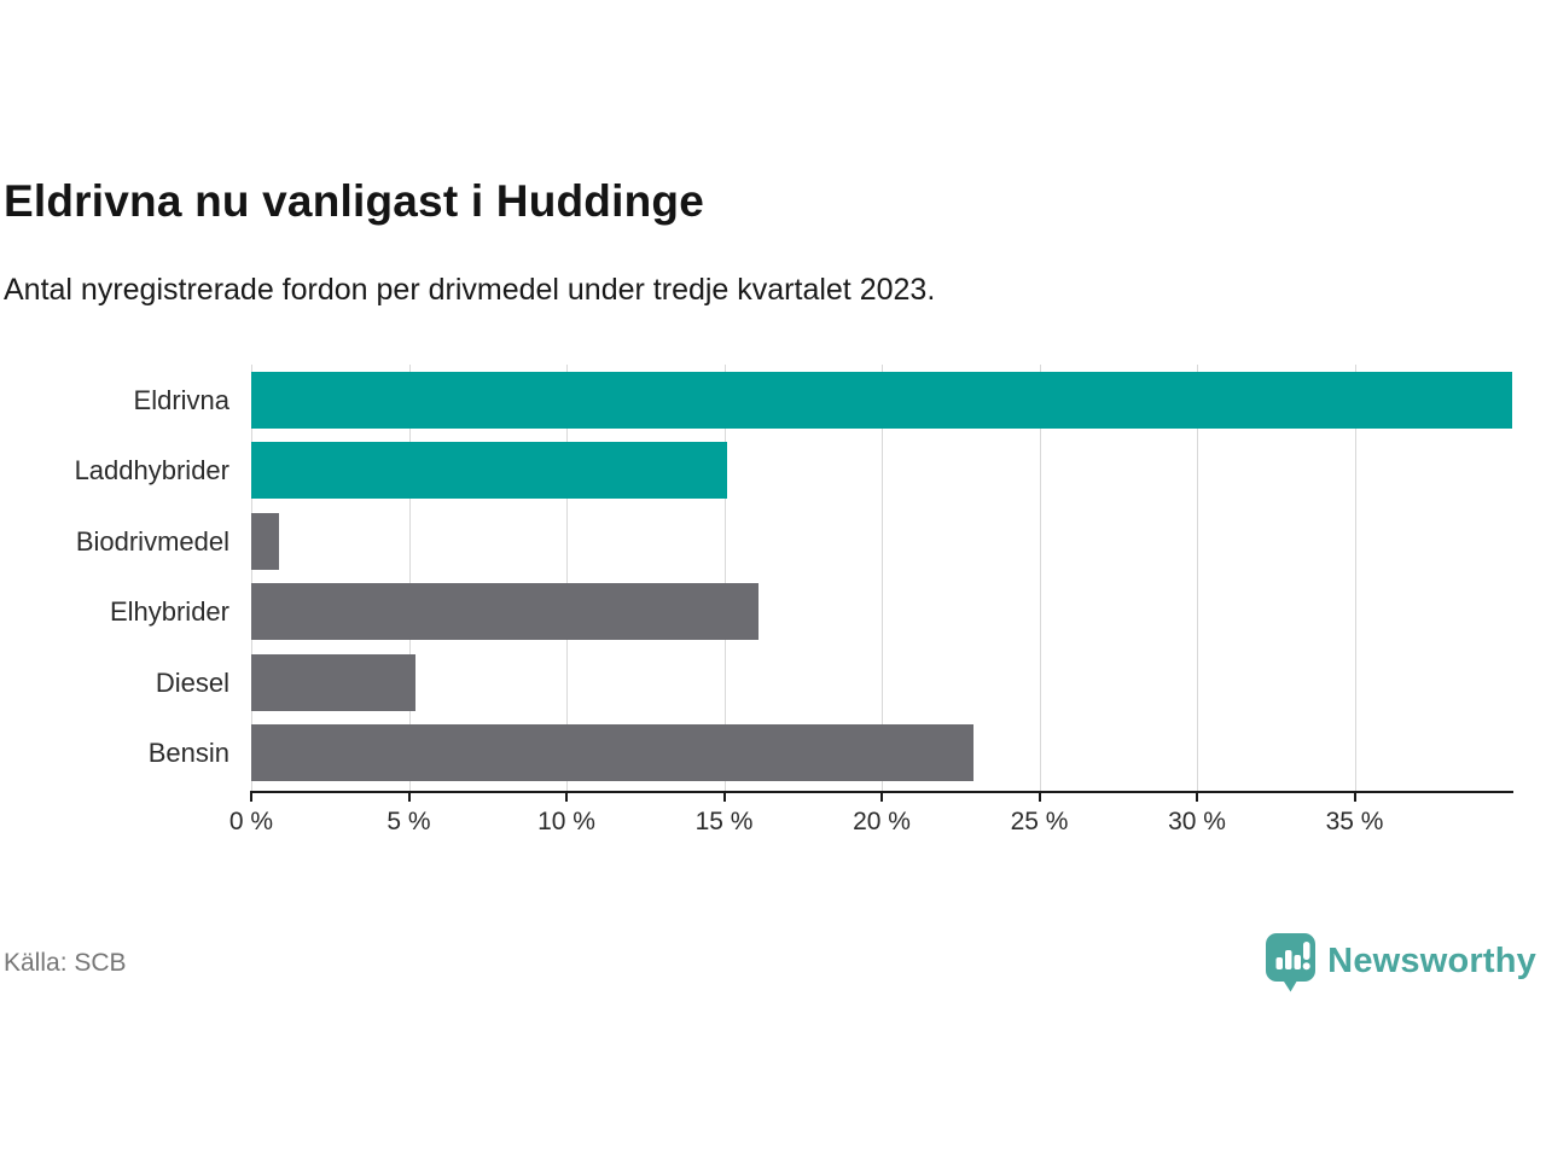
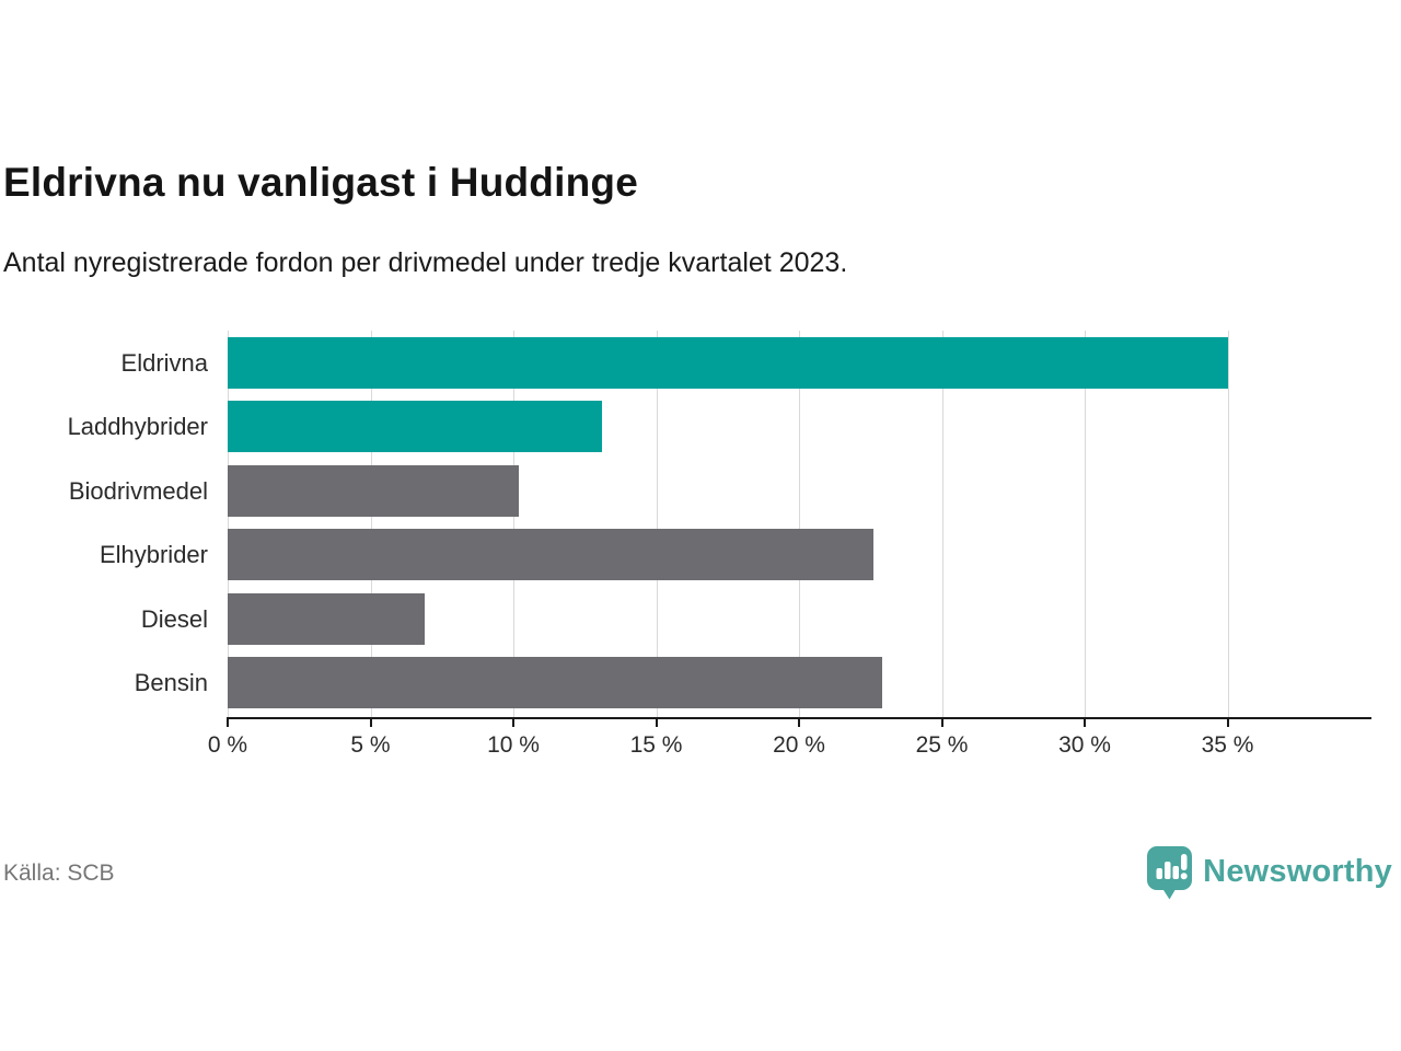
Eldrivna: 40.0% -> 35.0%
Laddhybrider: 15.1% -> 13.1%
Biodrivmedel: 0.9% -> 10.2%
Elhybrider: 16.1% -> 22.6%
Diesel: 5.2% -> 6.9%
